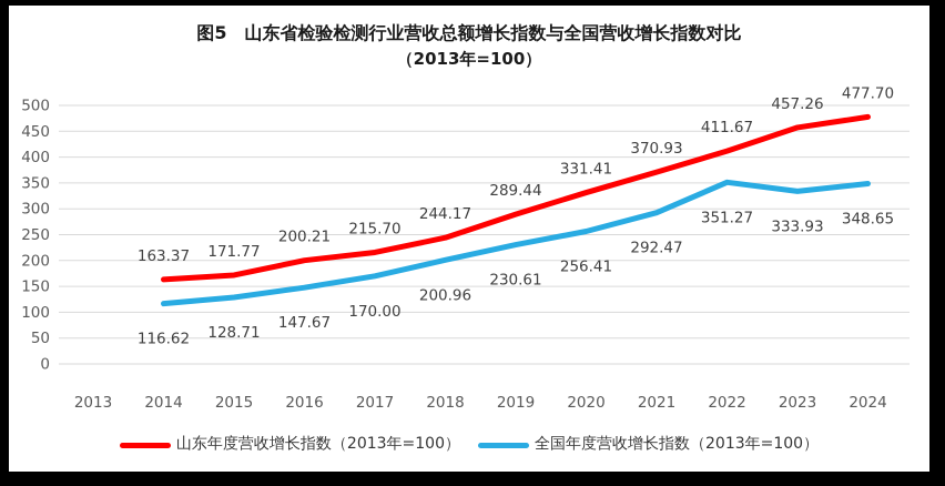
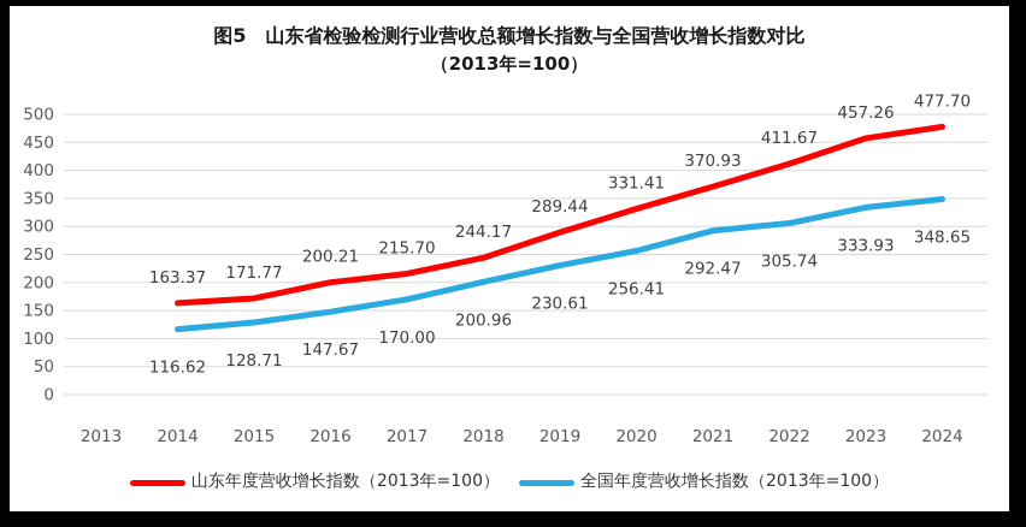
全国年度营收增长指数（2013年=100）/2022: 351.27 -> 305.74
